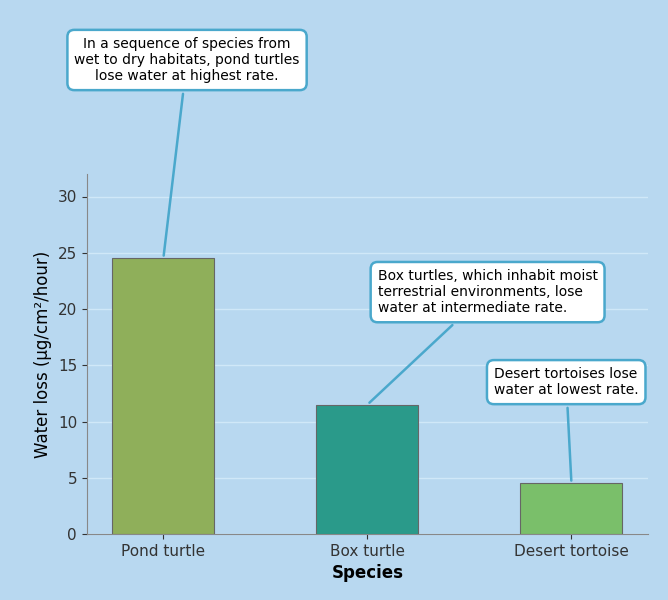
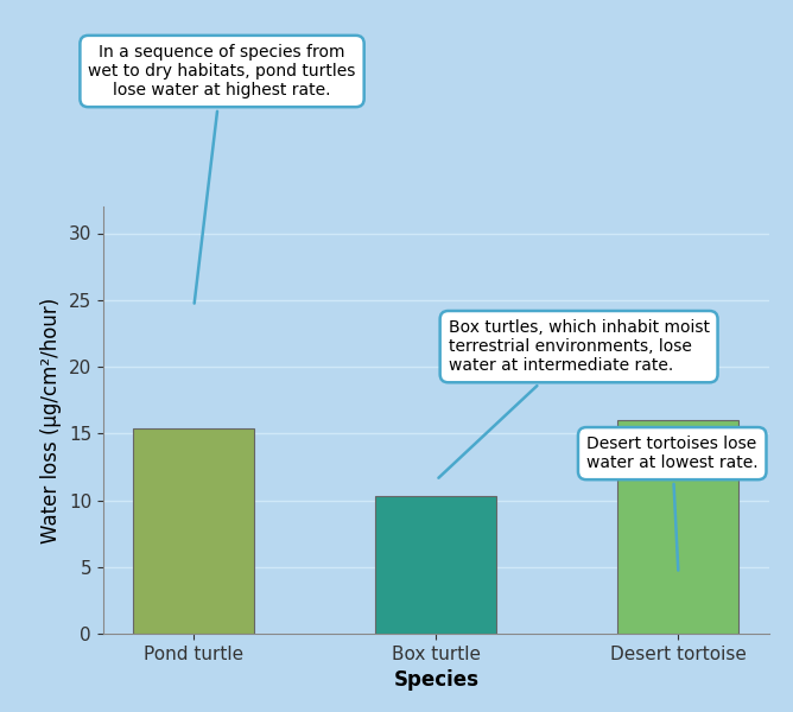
Pond turtle: 24.5 -> 15.4
Box turtle: 11.5 -> 10.3
Desert tortoise: 4.5 -> 16.0
